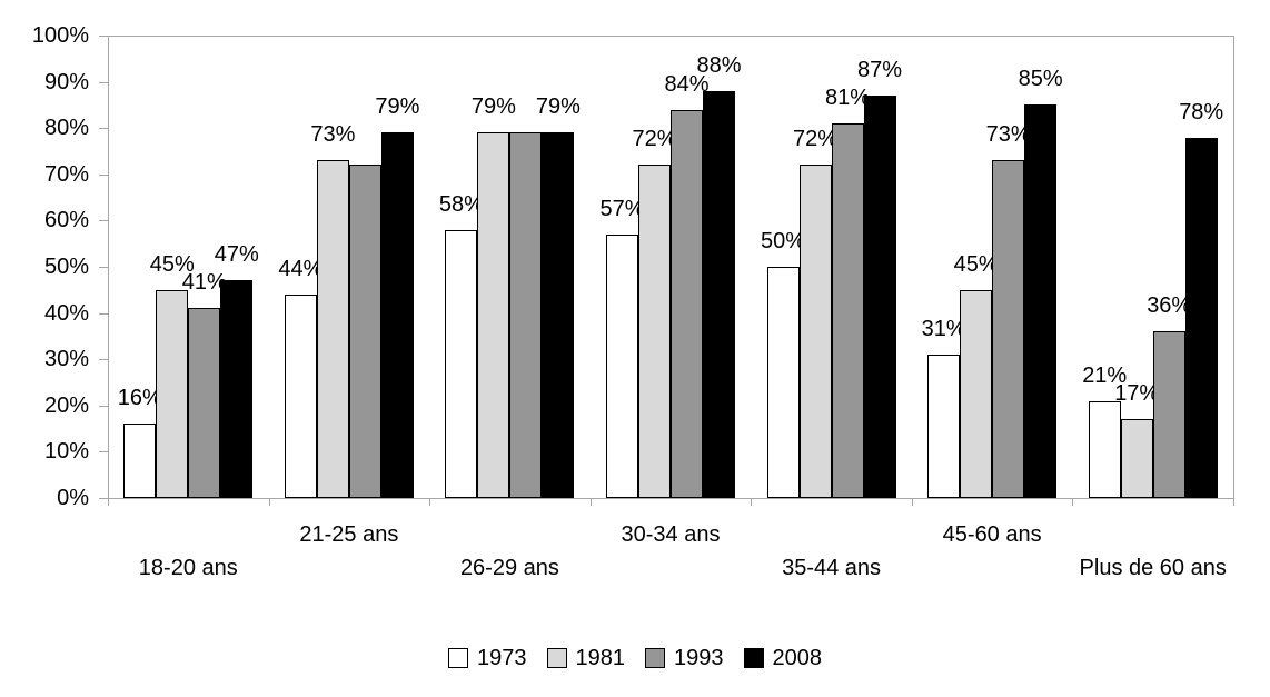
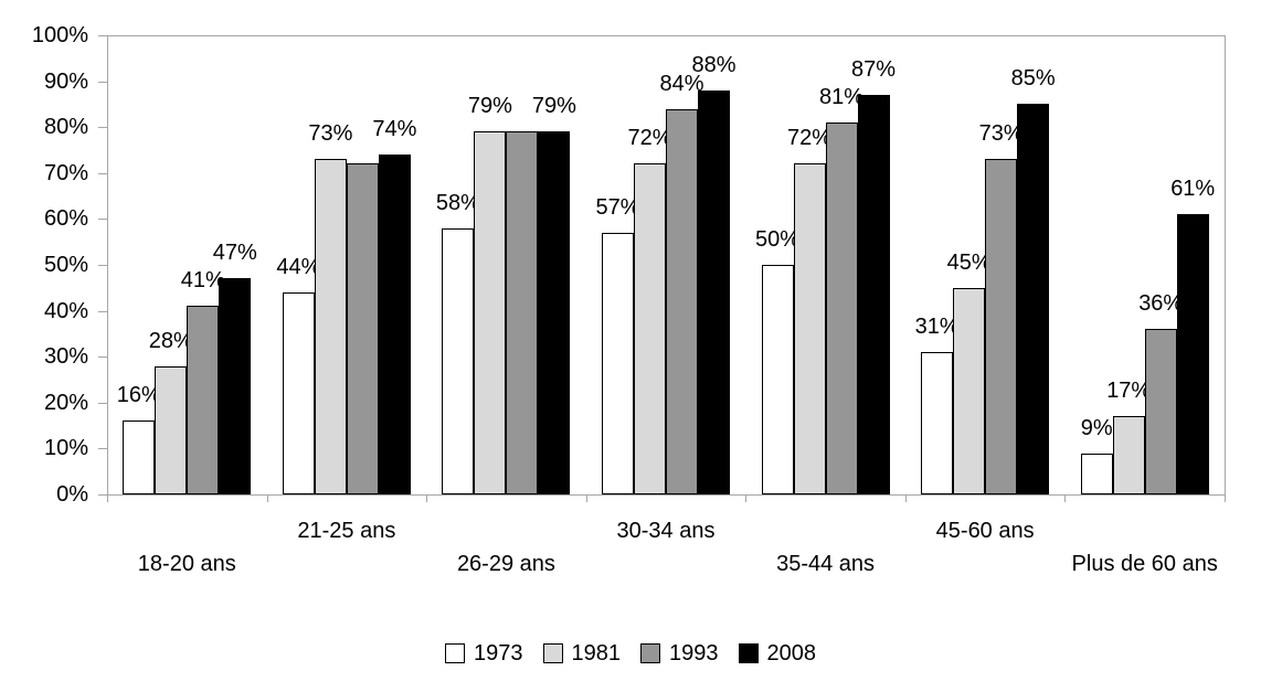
1981/18-20 ans: 45% -> 28%
2008/21-25 ans: 79% -> 74%
1973/Plus de 60 ans: 21% -> 9%
2008/Plus de 60 ans: 78% -> 61%
